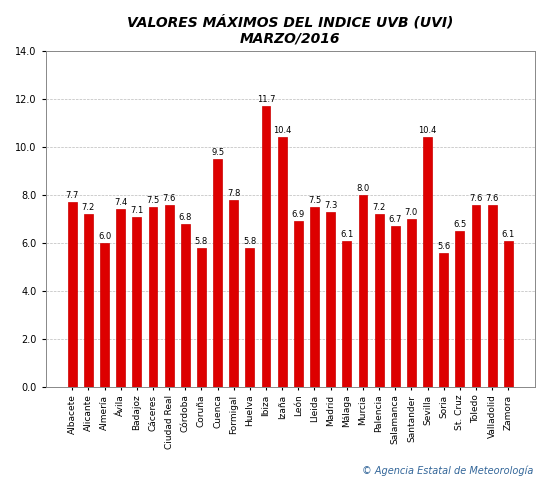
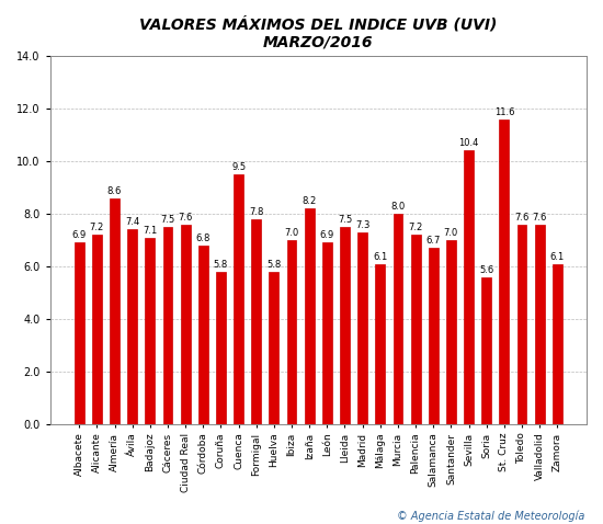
Albacete: 7.7 -> 6.9
Almería: 6.0 -> 8.6
Ibiza: 11.7 -> 7.0
Izaña: 10.4 -> 8.2
St. Cruz: 6.5 -> 11.6
